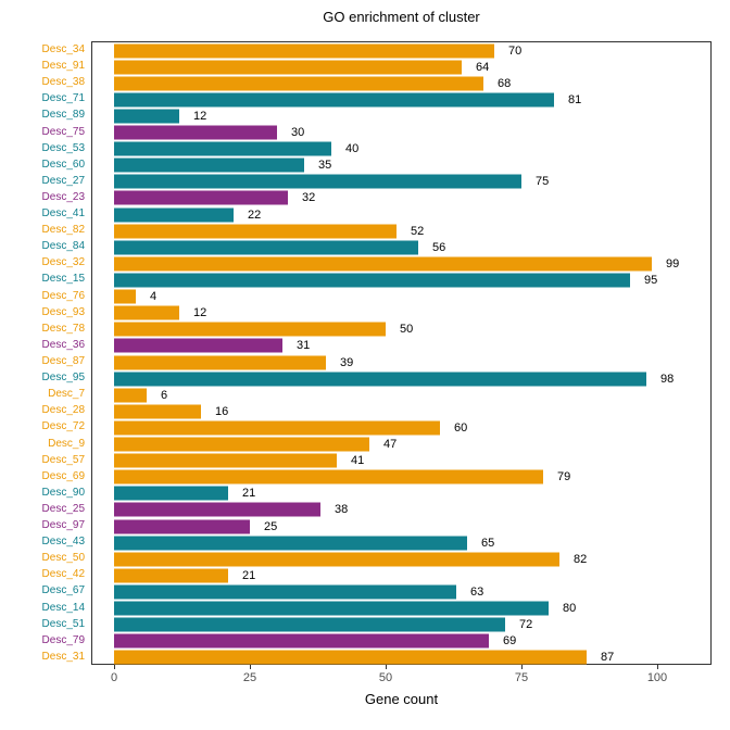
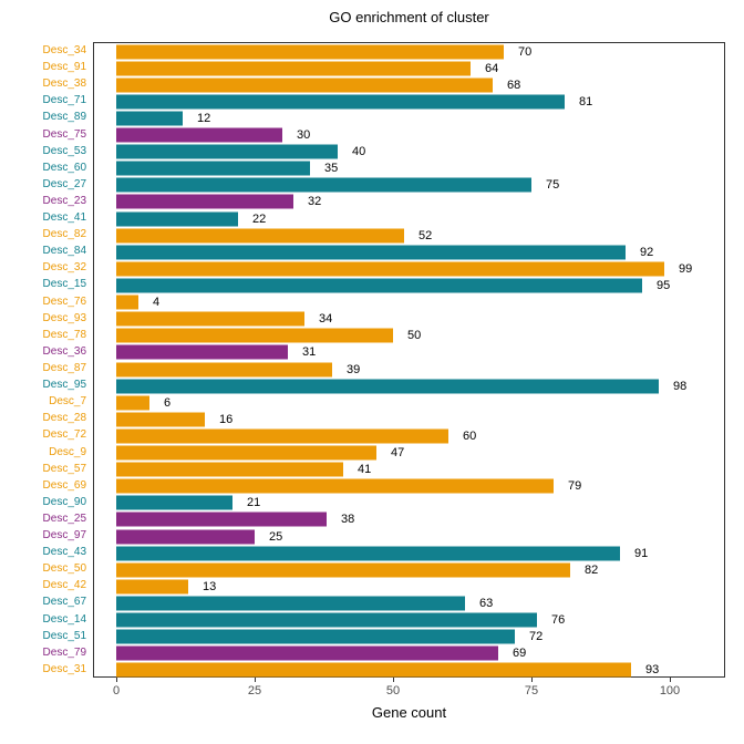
Desc_84: 56 -> 92
Desc_93: 12 -> 34
Desc_43: 65 -> 91
Desc_42: 21 -> 13
Desc_14: 80 -> 76
Desc_31: 87 -> 93
